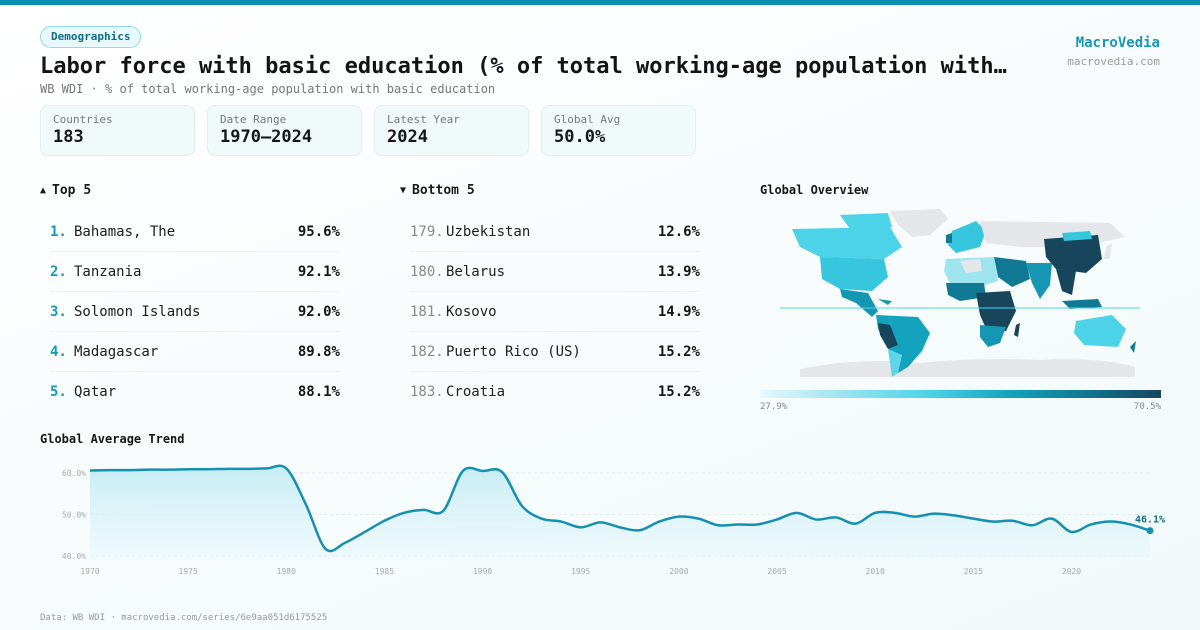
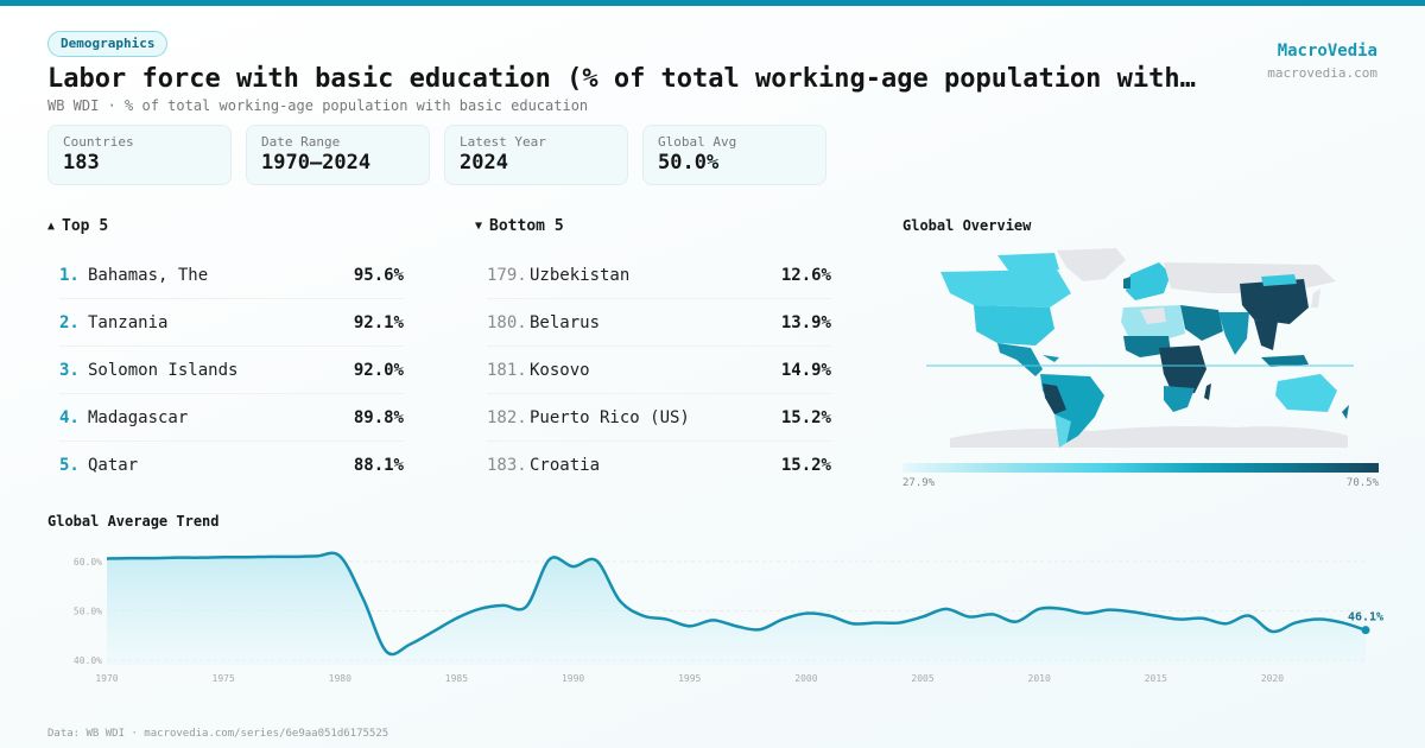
1990: 60% -> 59%
